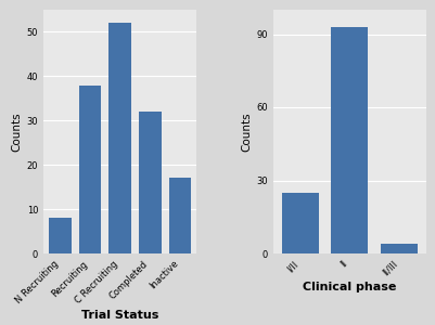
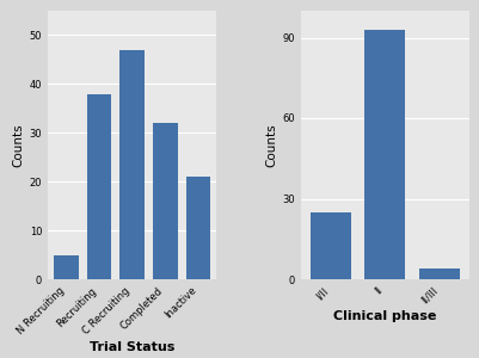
N Recruiting: 8 -> 5
C Recruiting: 52 -> 47
Inactive: 17 -> 21
